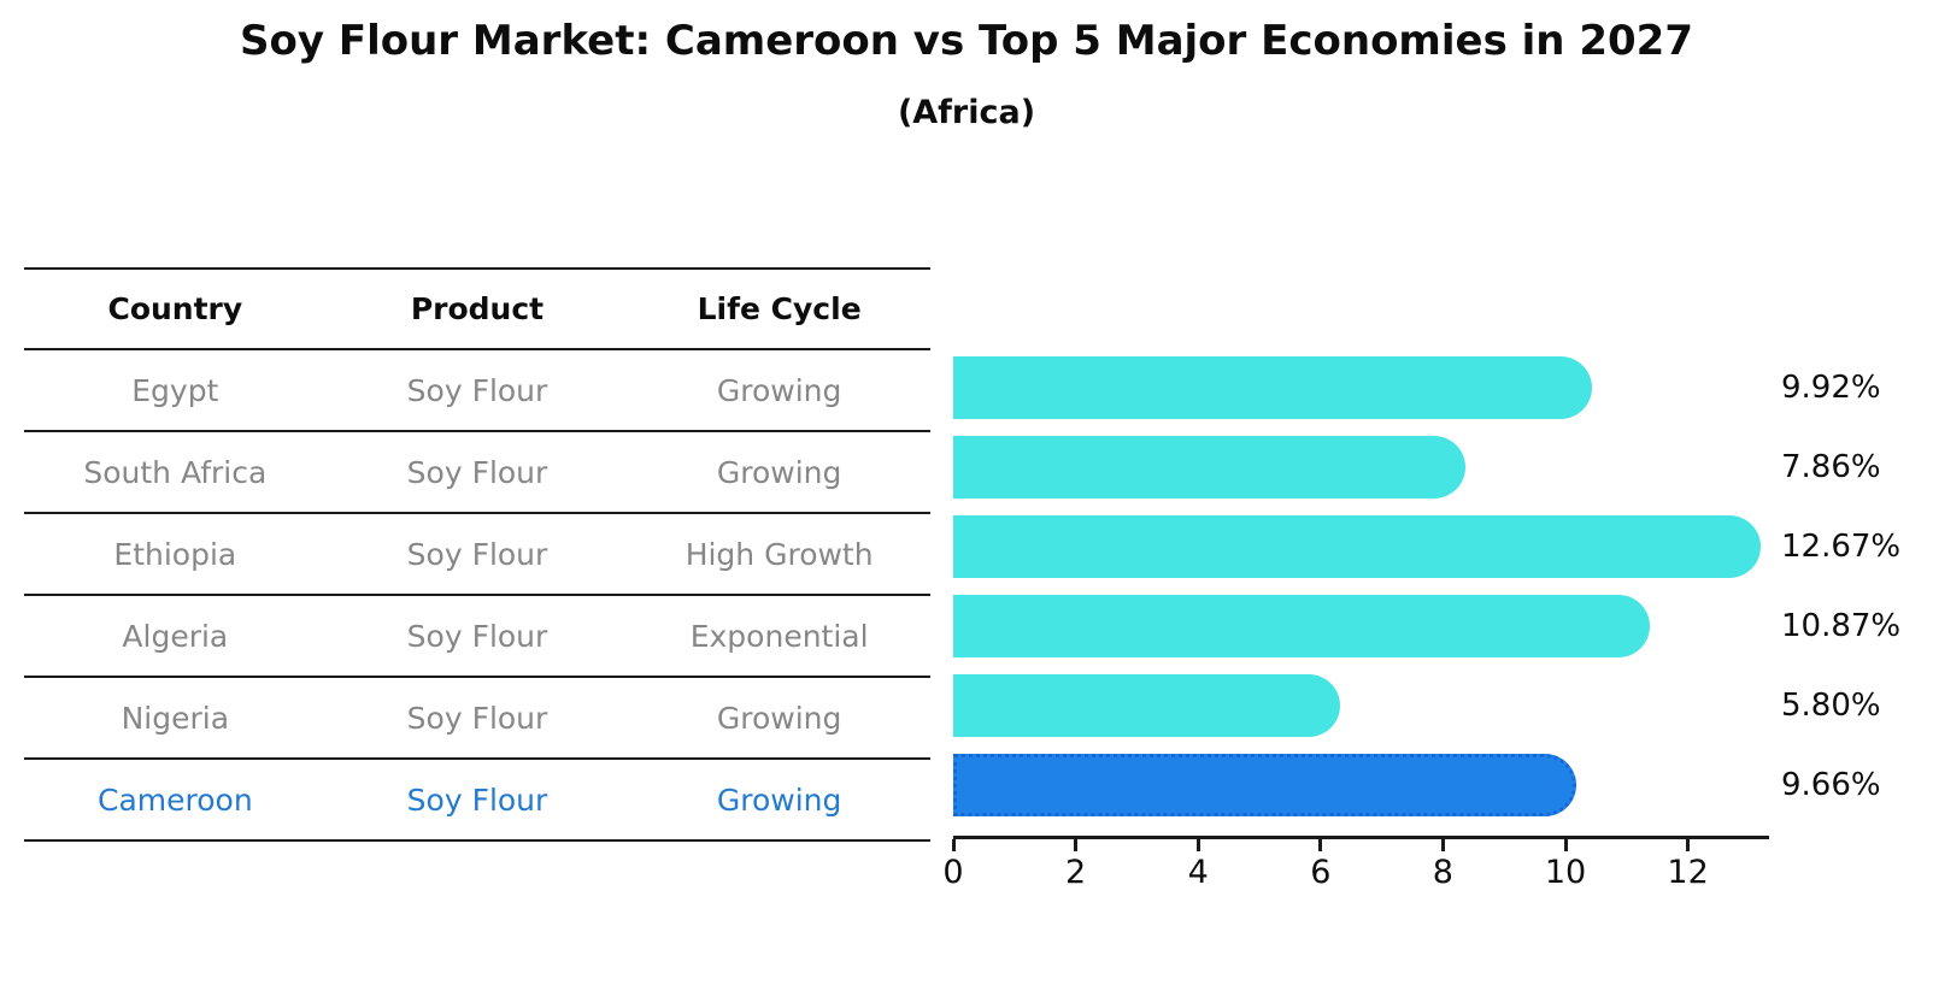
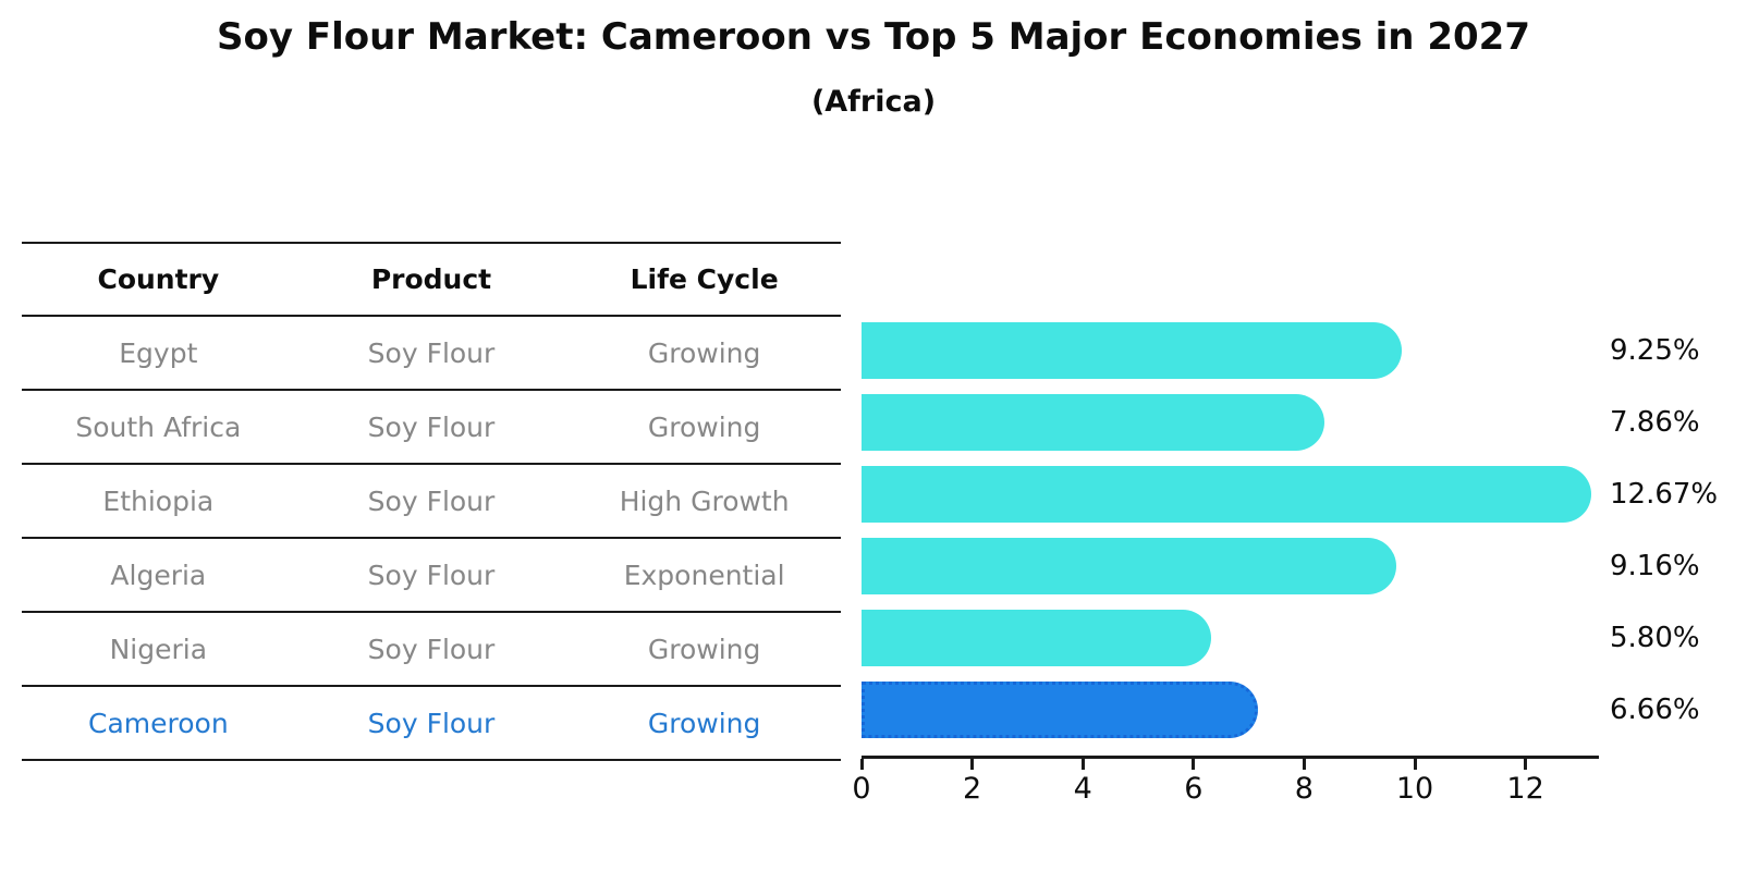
Egypt: 9.92% -> 9.25%
Algeria: 10.87% -> 9.16%
Cameroon: 9.66% -> 6.66%
